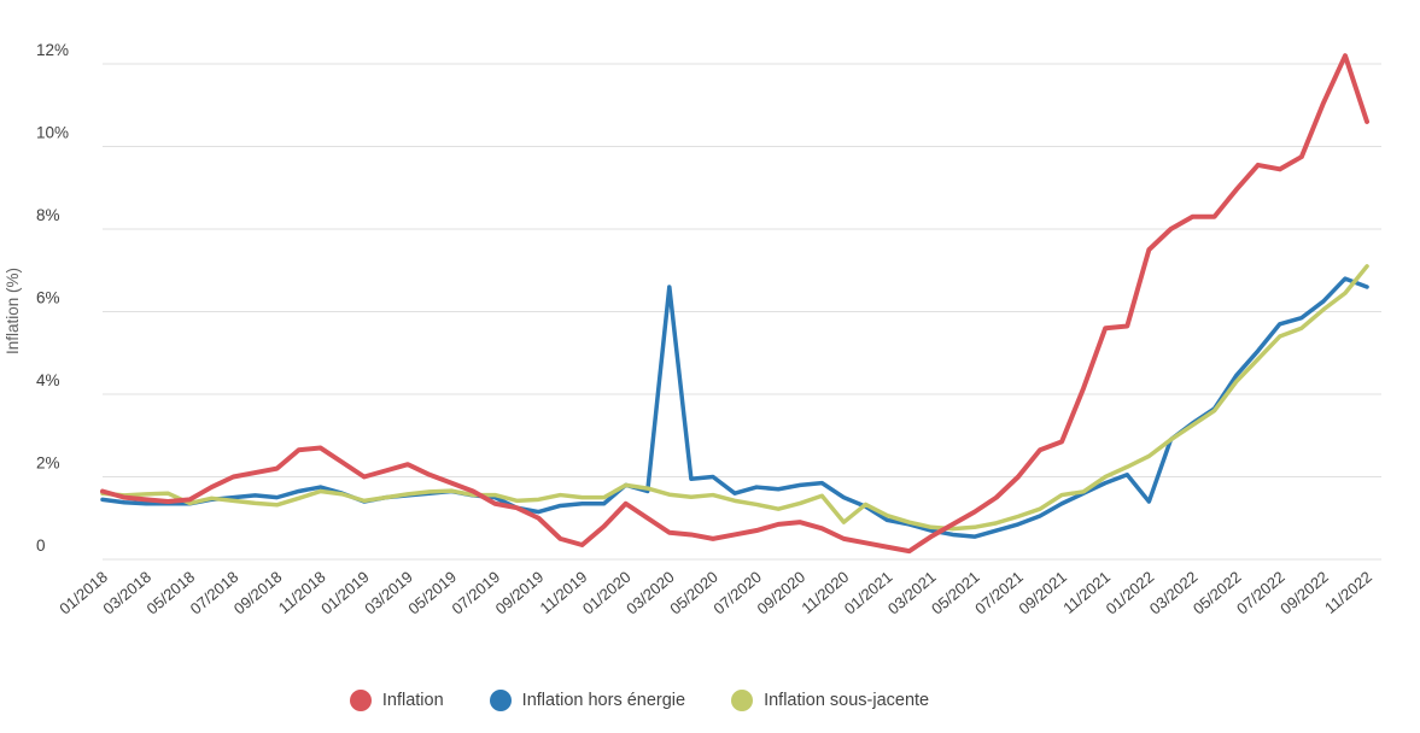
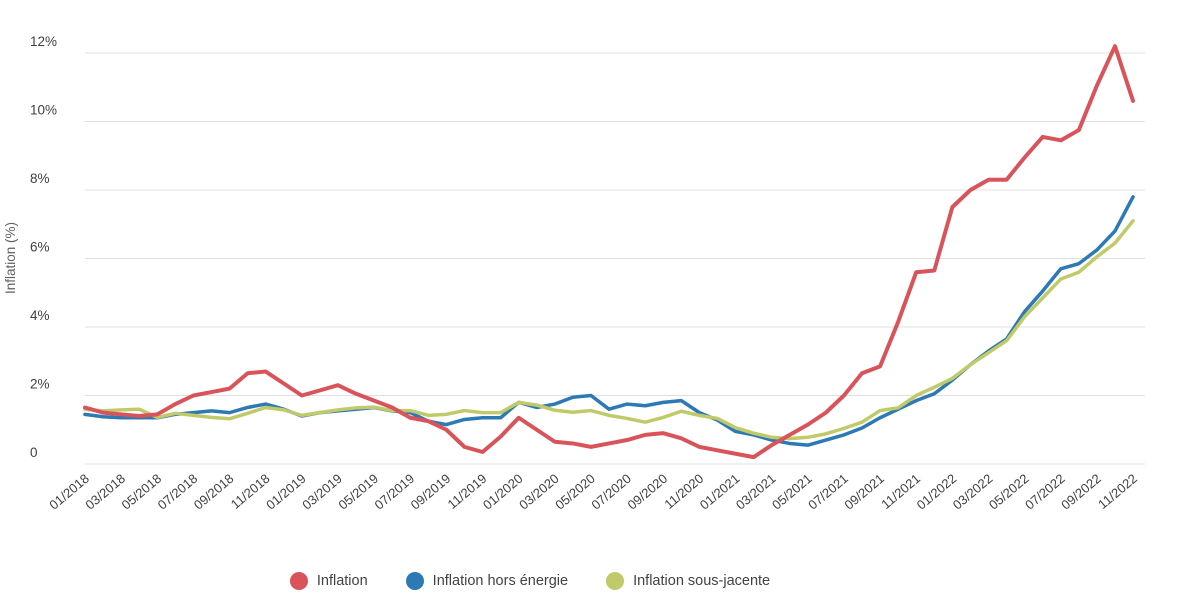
Inflation hors énergie/03/2020: 6.6% -> 1.8%
Inflation sous-jacente/11/2020: 0.9% -> 1.4%
Inflation hors énergie/01/2022: 1.4% -> 2.5%
Inflation hors énergie/11/2022: 6.6% -> 7.8%
